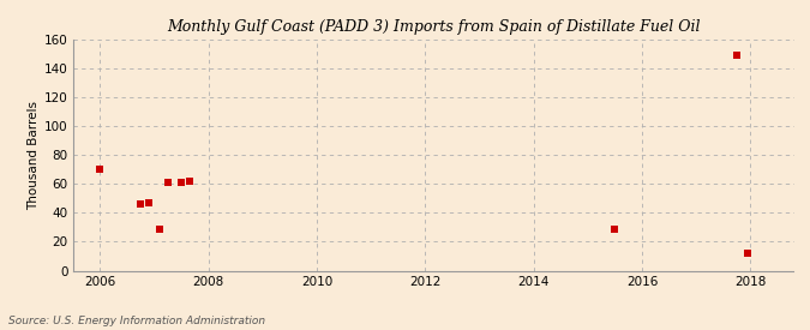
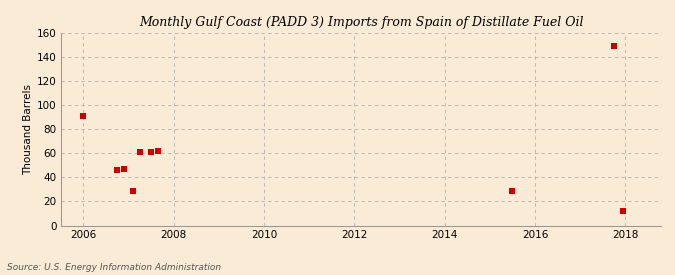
2006: 70 -> 91
